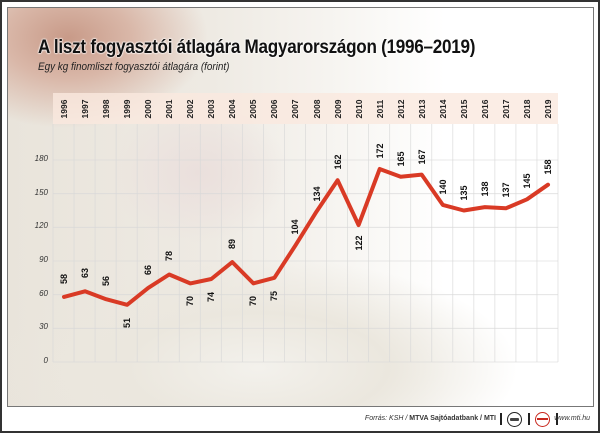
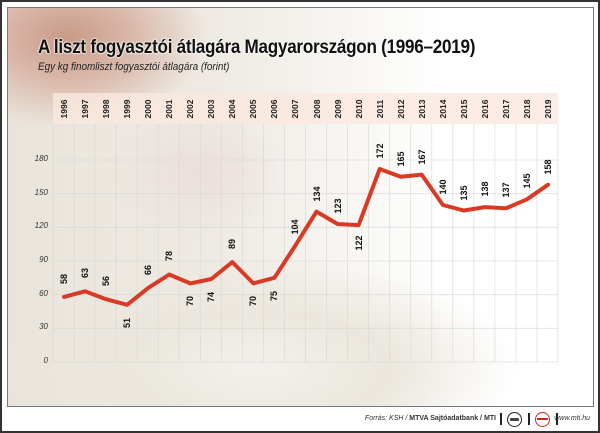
2009: 162 -> 123
